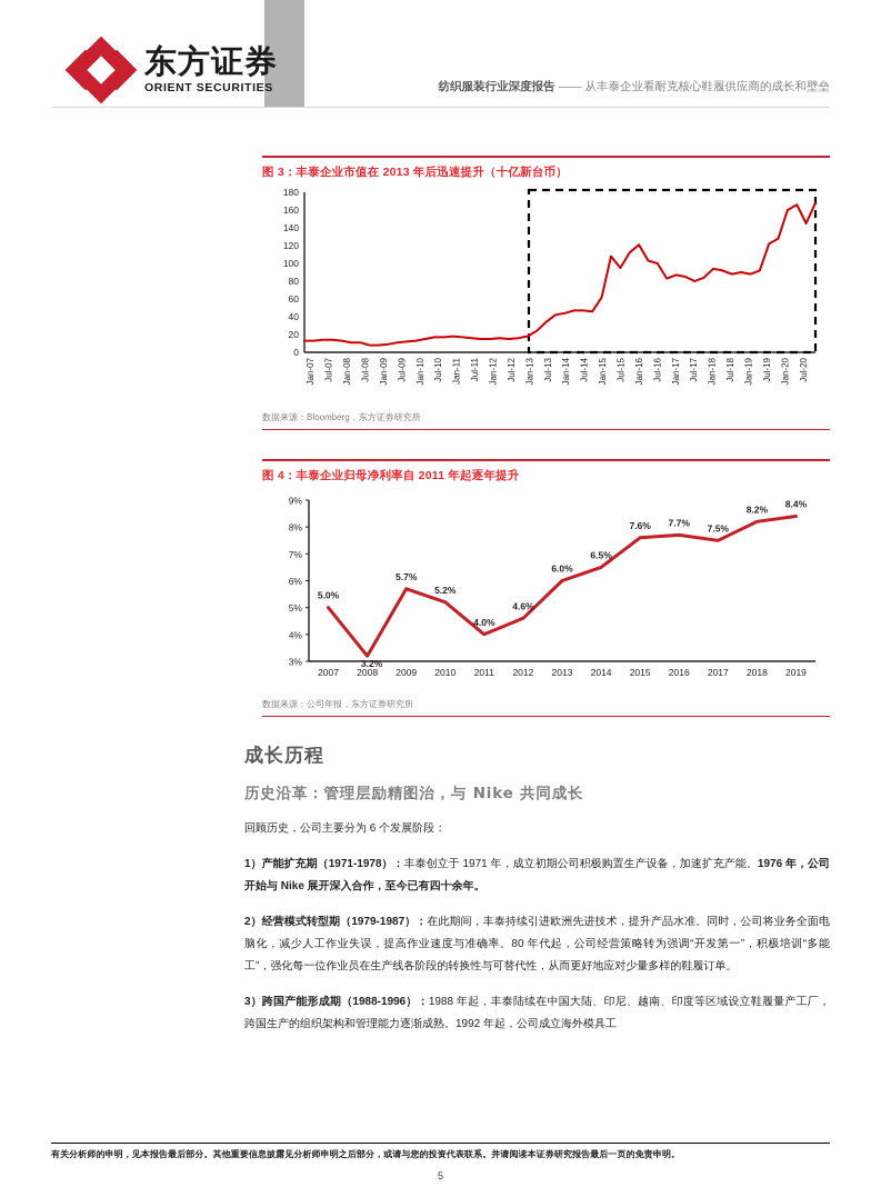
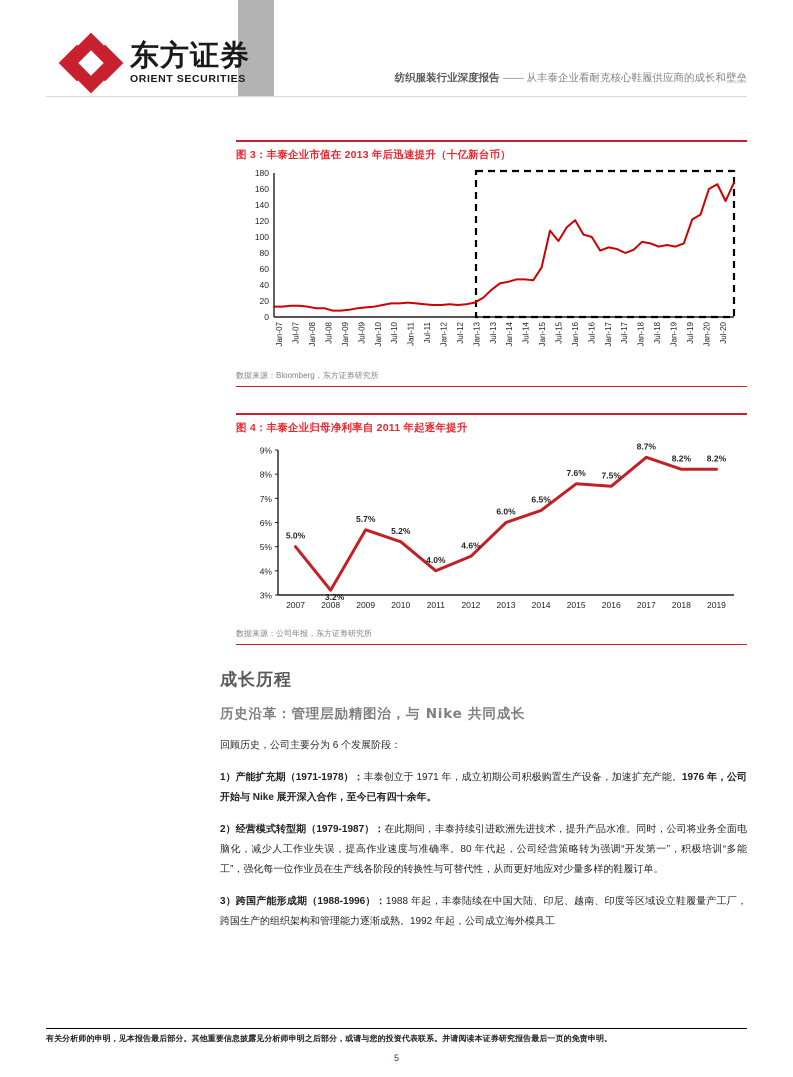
图 4：丰泰企业归母净利率自 2011 年起逐年提升/2016: 7.7% -> 7.5%
图 4：丰泰企业归母净利率自 2011 年起逐年提升/2017: 7.5% -> 8.7%
图 4：丰泰企业归母净利率自 2011 年起逐年提升/2019: 8.4% -> 8.2%
